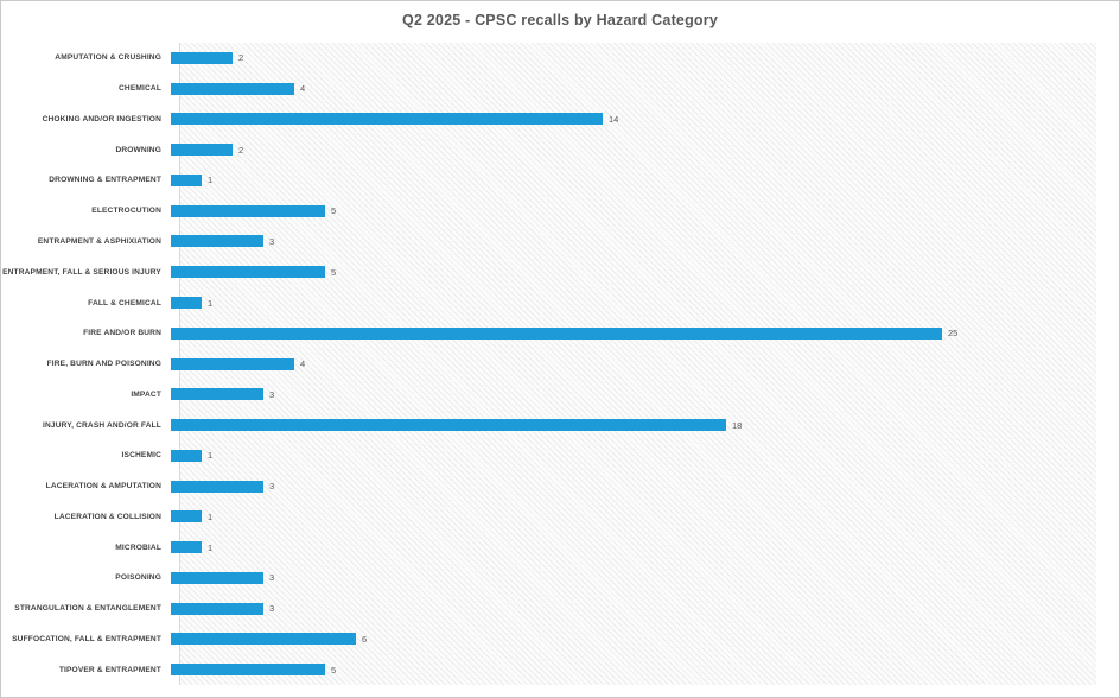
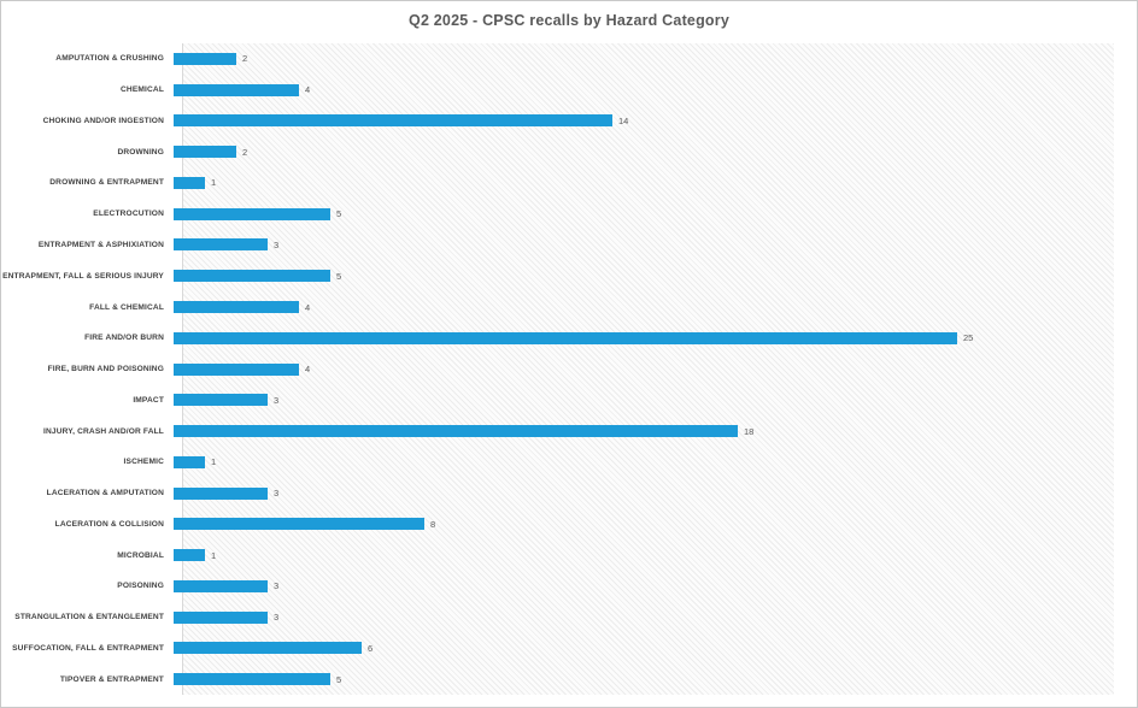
FALL & CHEMICAL: 1 -> 4
LACERATION & COLLISION: 1 -> 8
